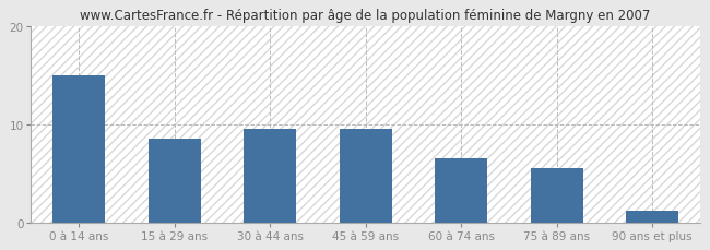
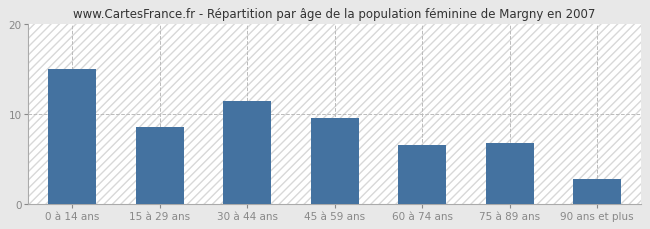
30 à 44 ans: 9.5 -> 11.4
75 à 89 ans: 5.5 -> 6.8
90 ans et plus: 1.2 -> 2.8
